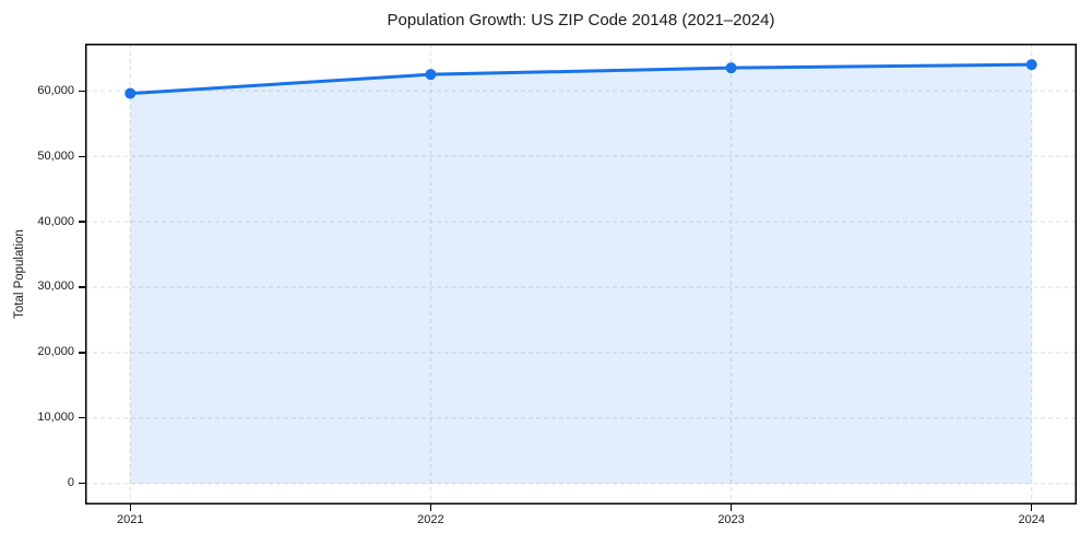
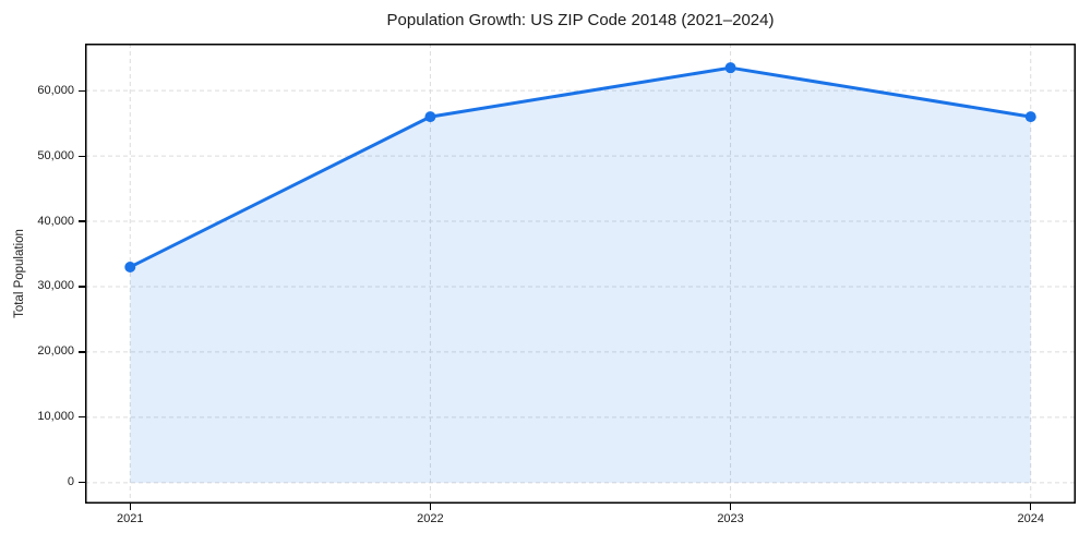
2021: 60000 -> 33000
2022: 62000 -> 56000
2024: 64000 -> 56000
